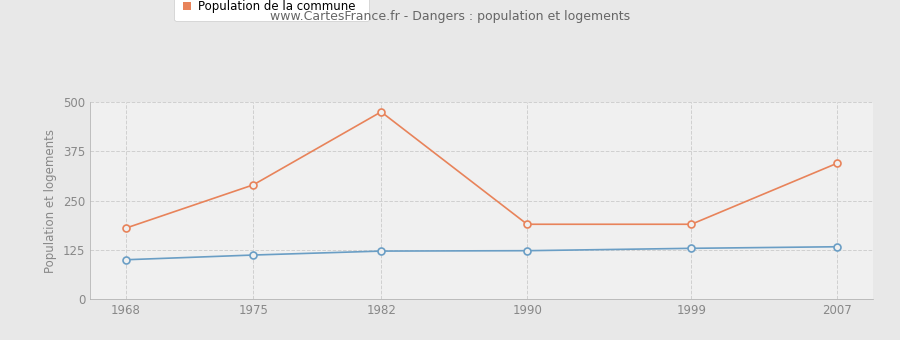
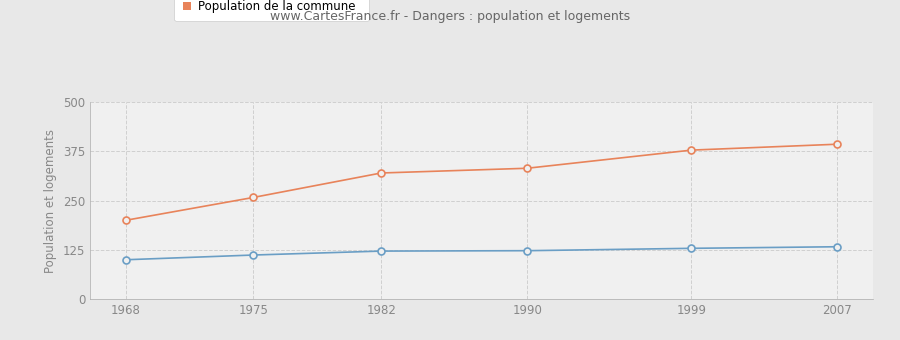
Population de la commune/1968: 180 -> 200
Population de la commune/1975: 290 -> 258
Population de la commune/1982: 475 -> 320
Population de la commune/1990: 190 -> 332
Population de la commune/1999: 190 -> 378
Population de la commune/2007: 345 -> 393
